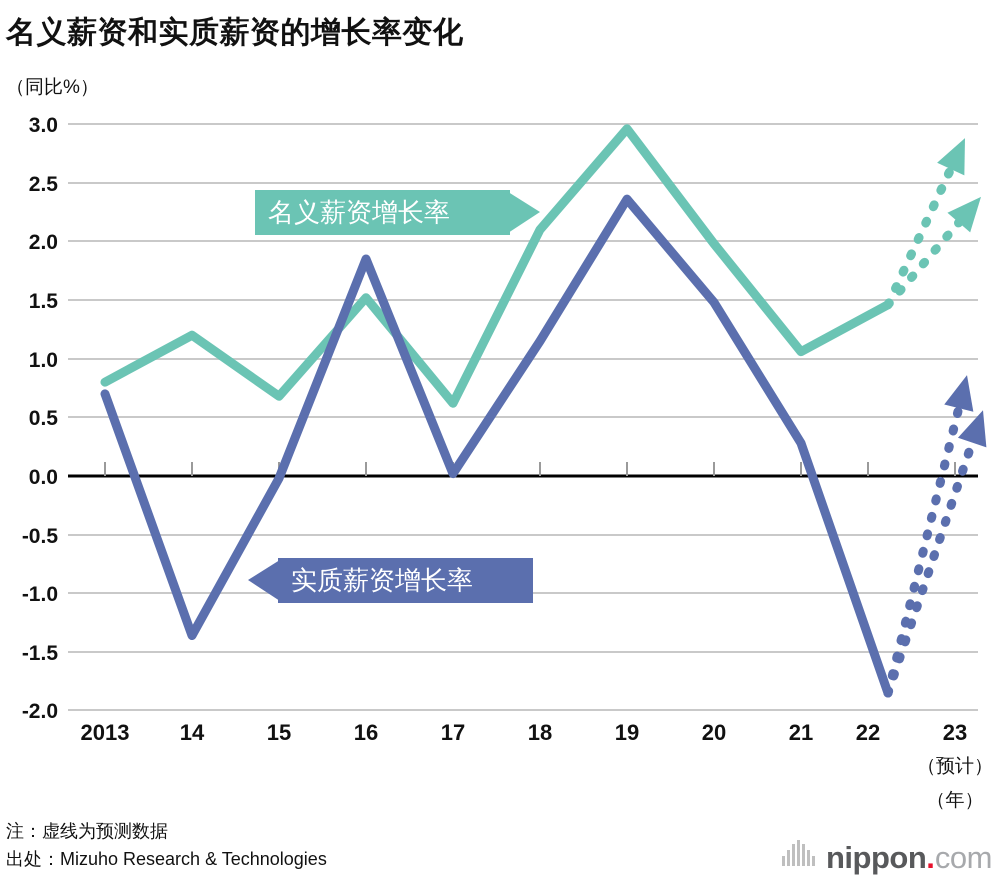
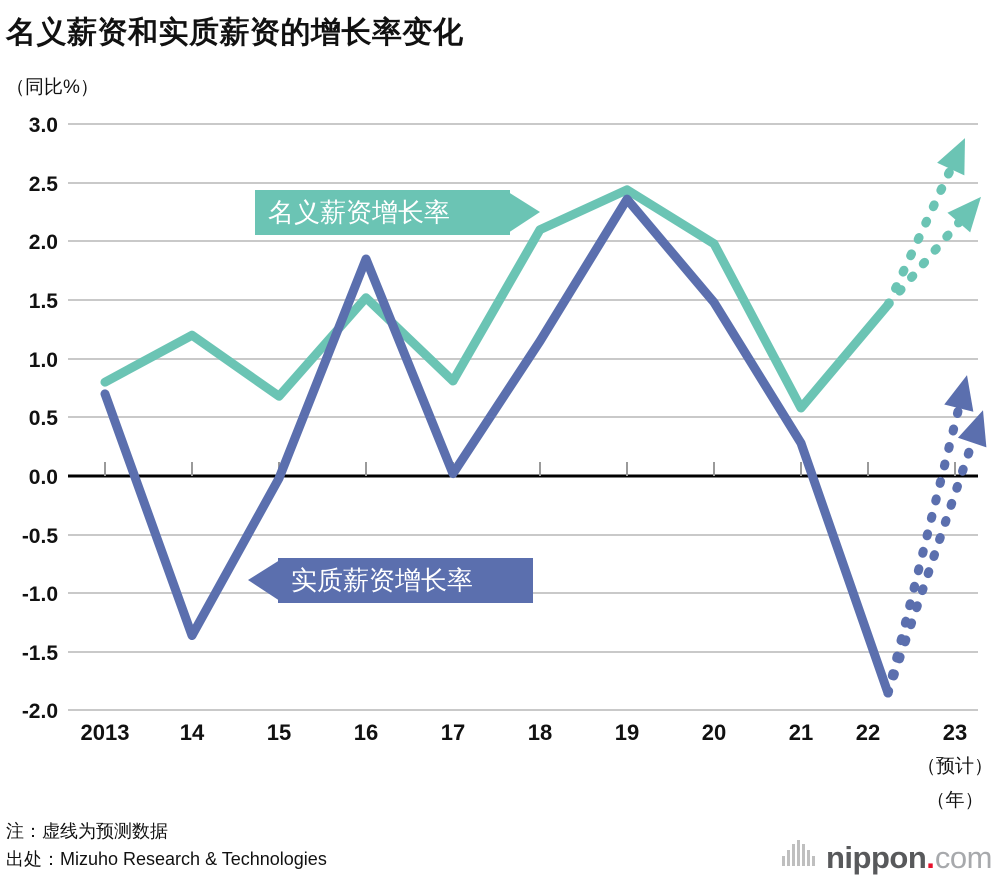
名义薪资增长率/17: 0.62 -> 0.81
名义薪资增长率/19: 2.96 -> 2.44
名义薪资增长率/21: 1.06 -> 0.58
